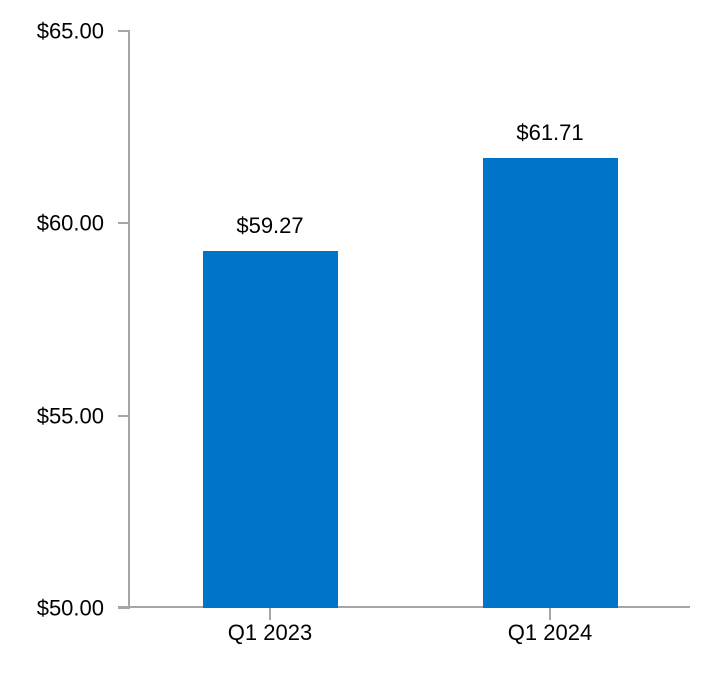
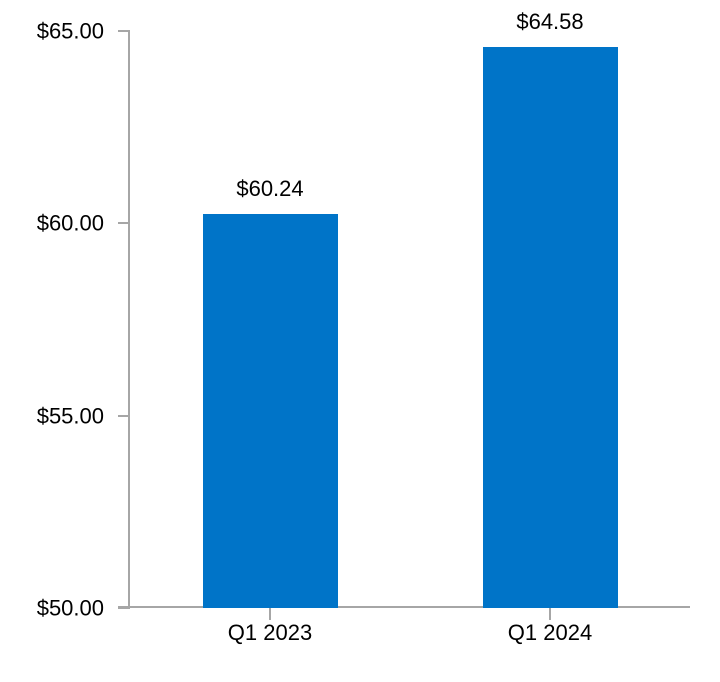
Q1 2023: $59.27 -> $60.24
Q1 2024: $61.71 -> $64.58
